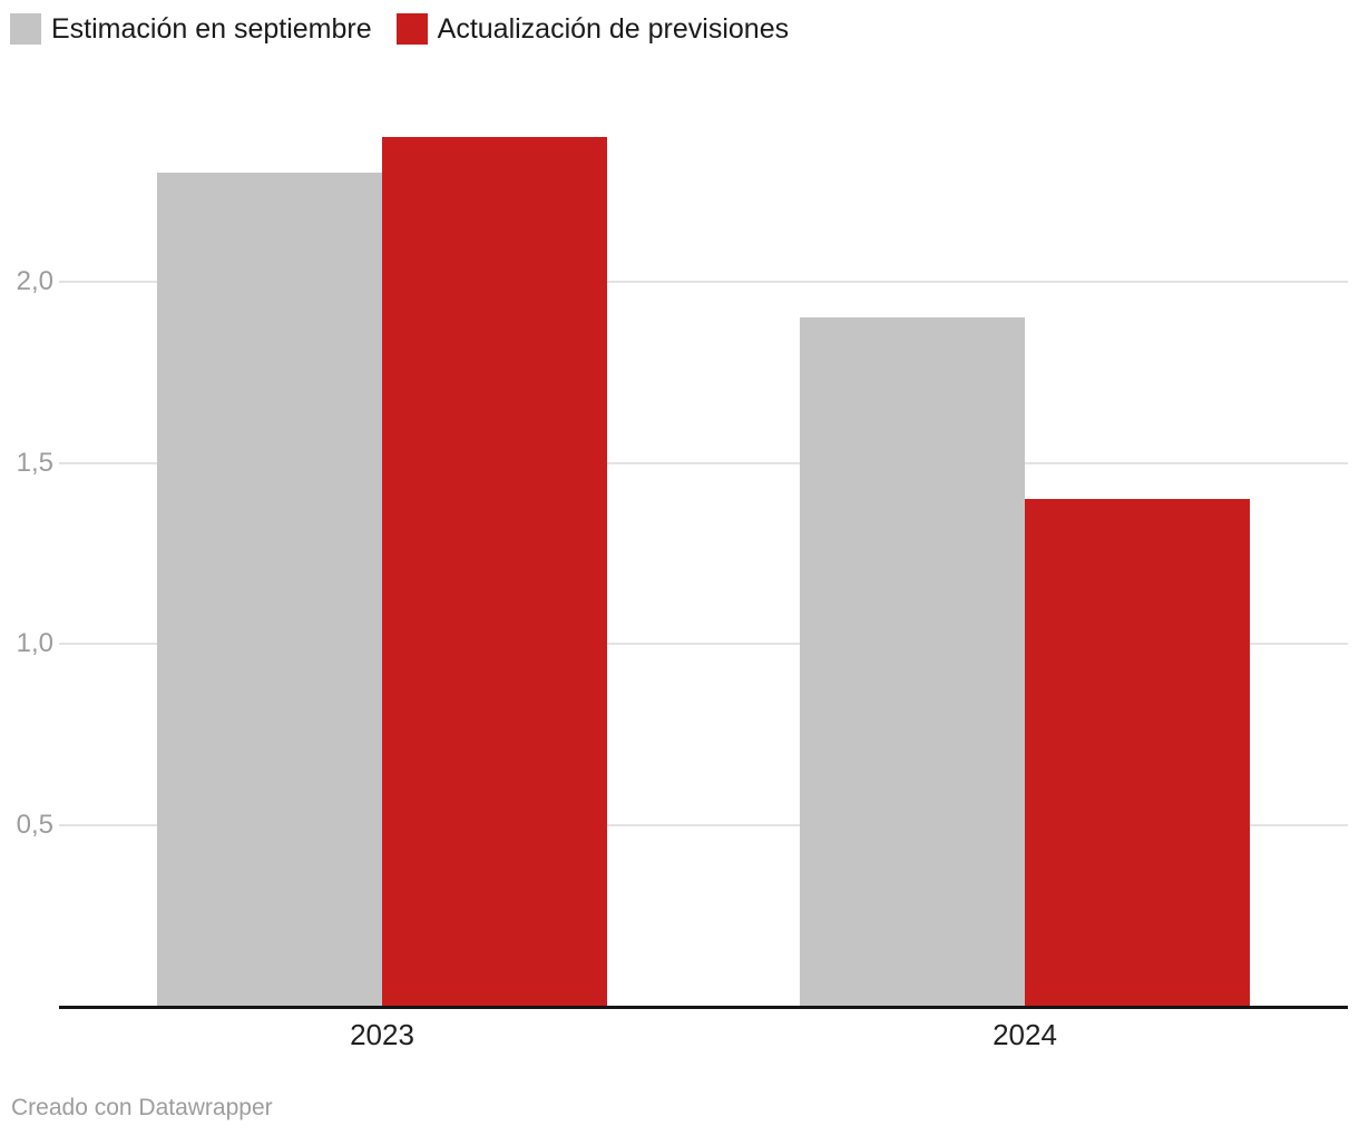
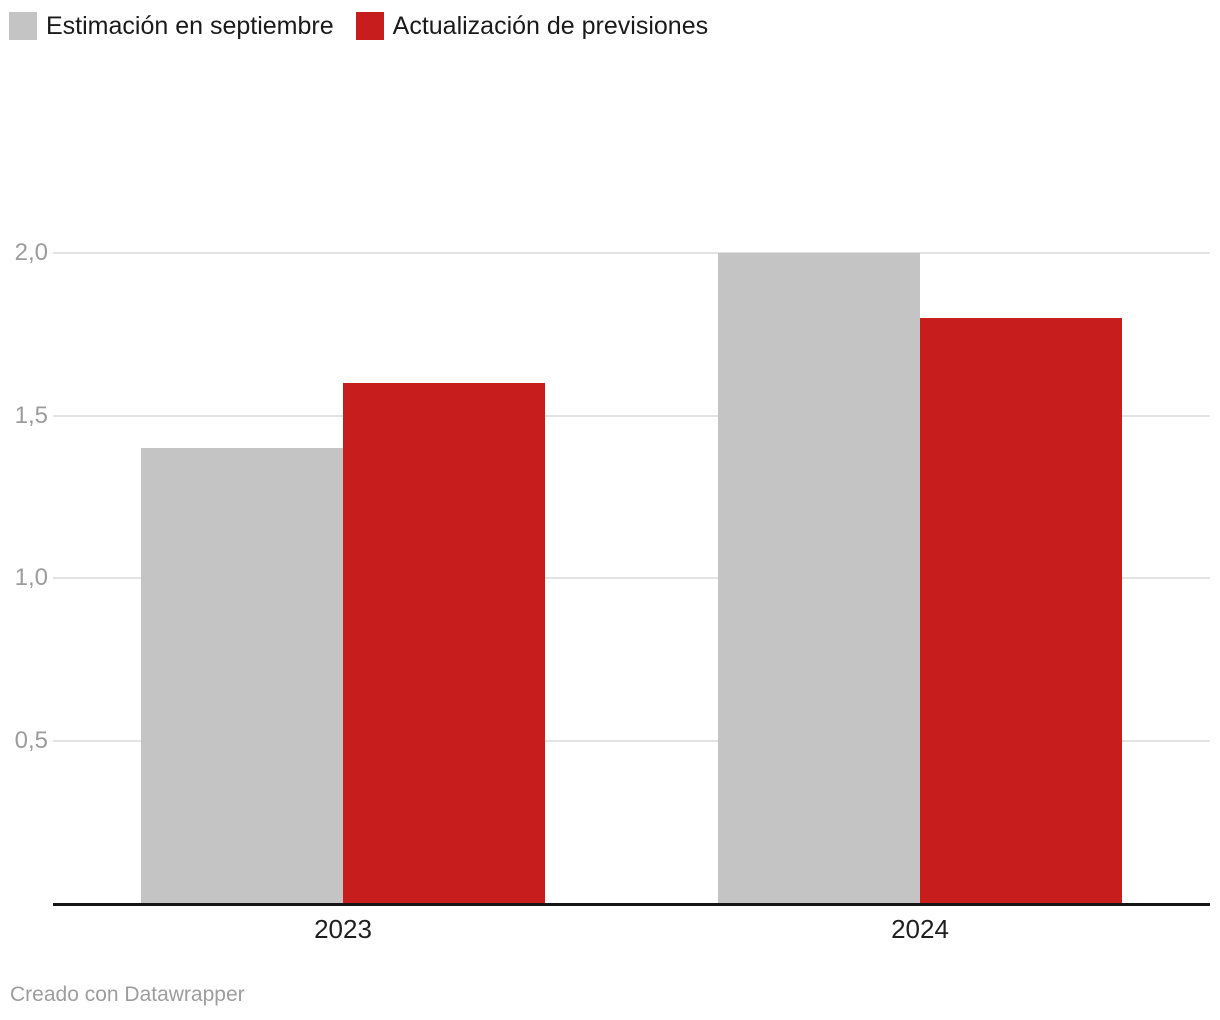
Estimación en septiembre/2023: 2,3 -> 1,4
Actualización de previsiones/2023: 2,4 -> 1,6
Estimación en septiembre/2024: 1,9 -> 2,0
Actualización de previsiones/2024: 1,4 -> 1,8
